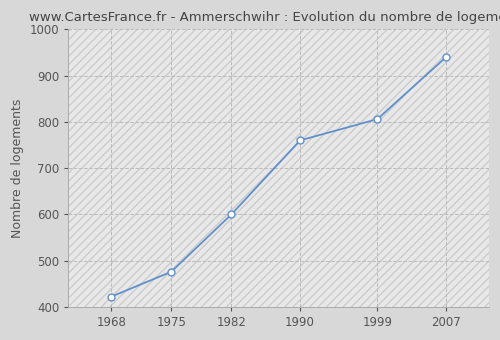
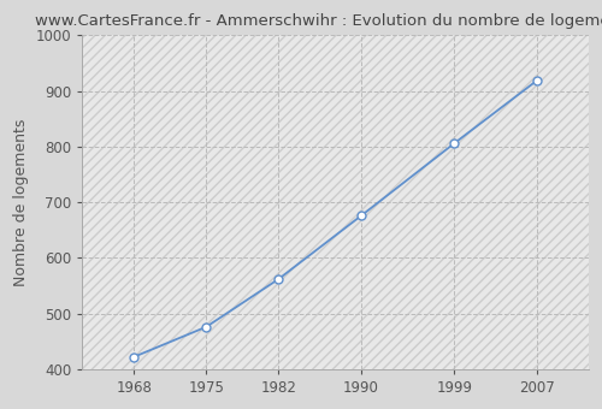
1982: 600 -> 562
1990: 760 -> 676
2007: 940 -> 919
